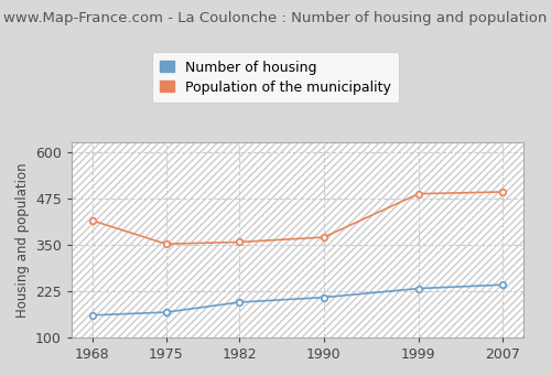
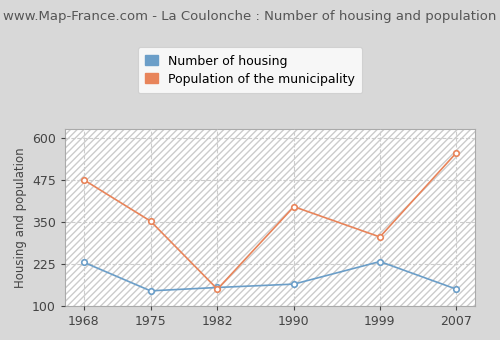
Number of housing/1968: 160 -> 230
Population of the municipality/1968: 415 -> 475
Number of housing/1975: 168 -> 145
Number of housing/1982: 195 -> 155
Population of the municipality/1982: 357 -> 150
Number of housing/1990: 208 -> 165
Population of the municipality/1990: 370 -> 395
Population of the municipality/1999: 487 -> 305
Number of housing/2007: 242 -> 150
Population of the municipality/2007: 492 -> 555
